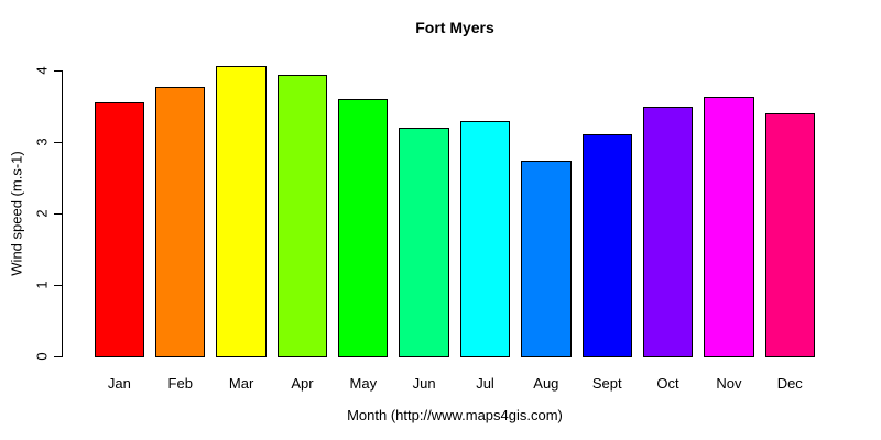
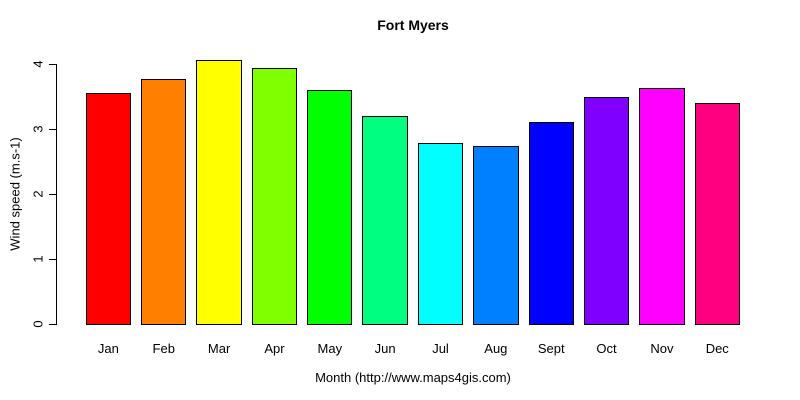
Jul: 3.3 -> 2.8
